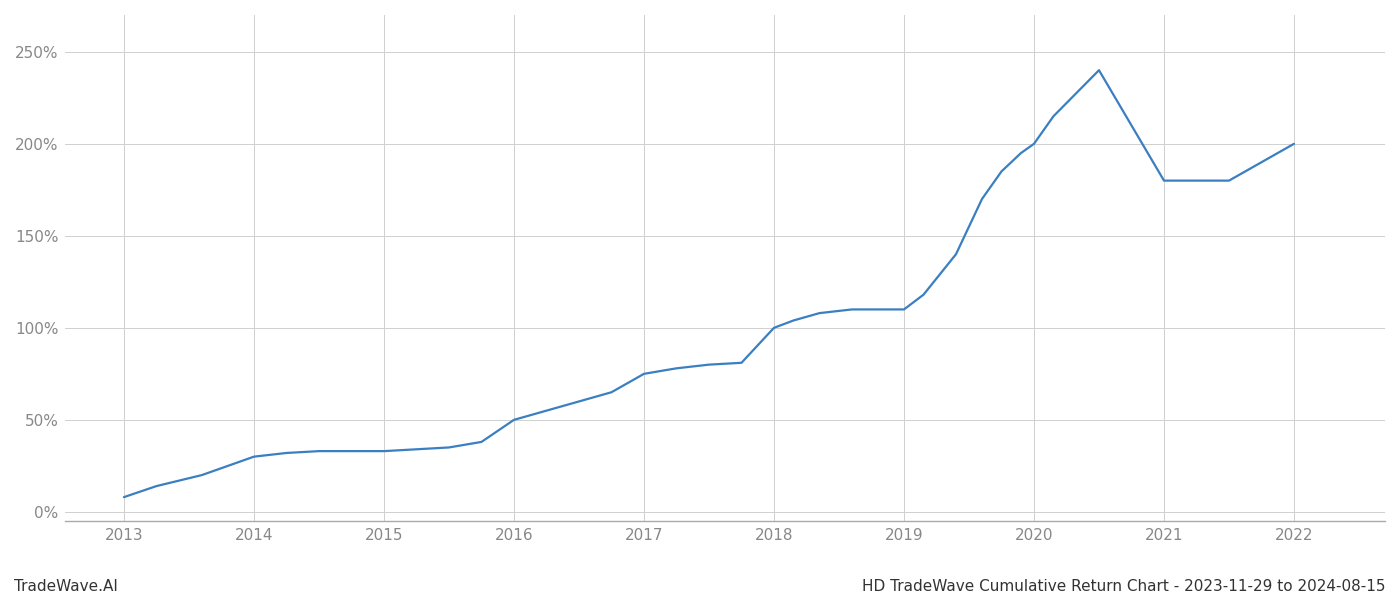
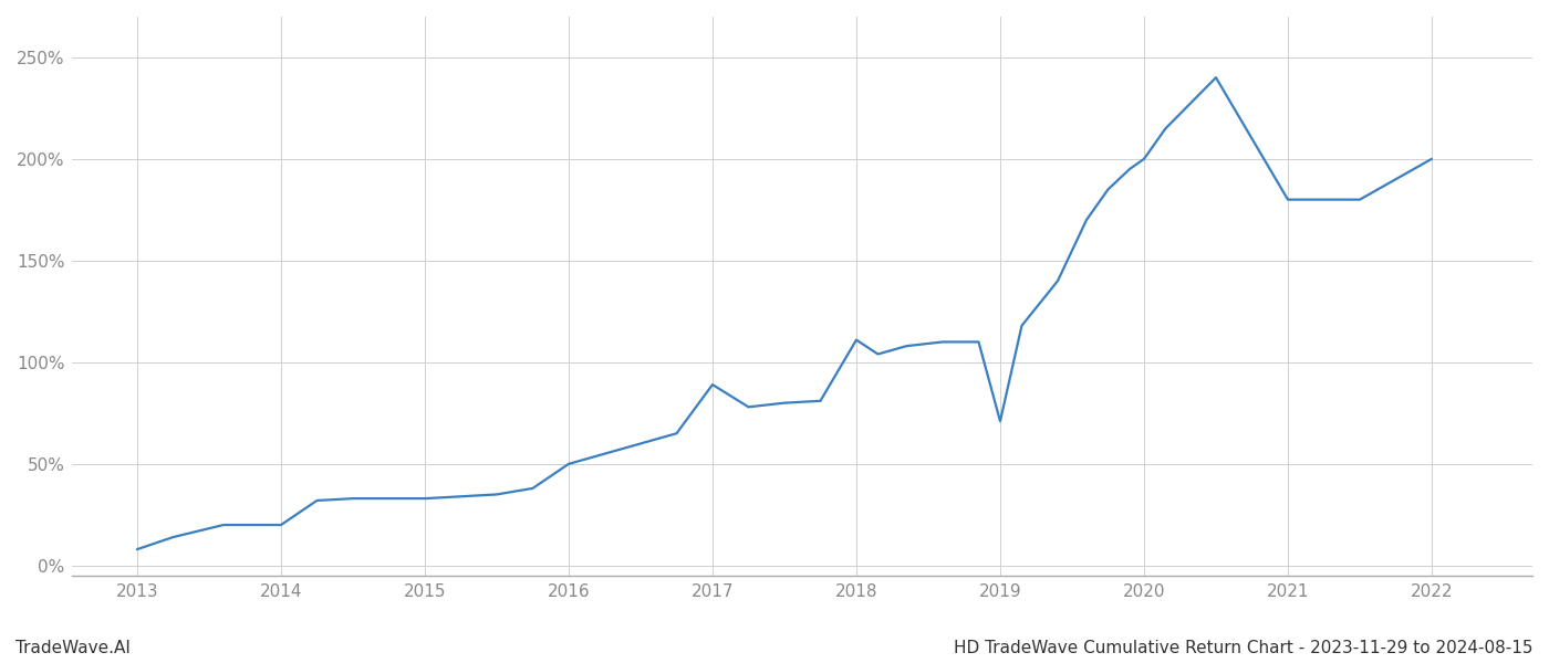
2014: 30% -> 20%
2017: 75% -> 89%
2018: 100% -> 111%
2019: 110% -> 71%
